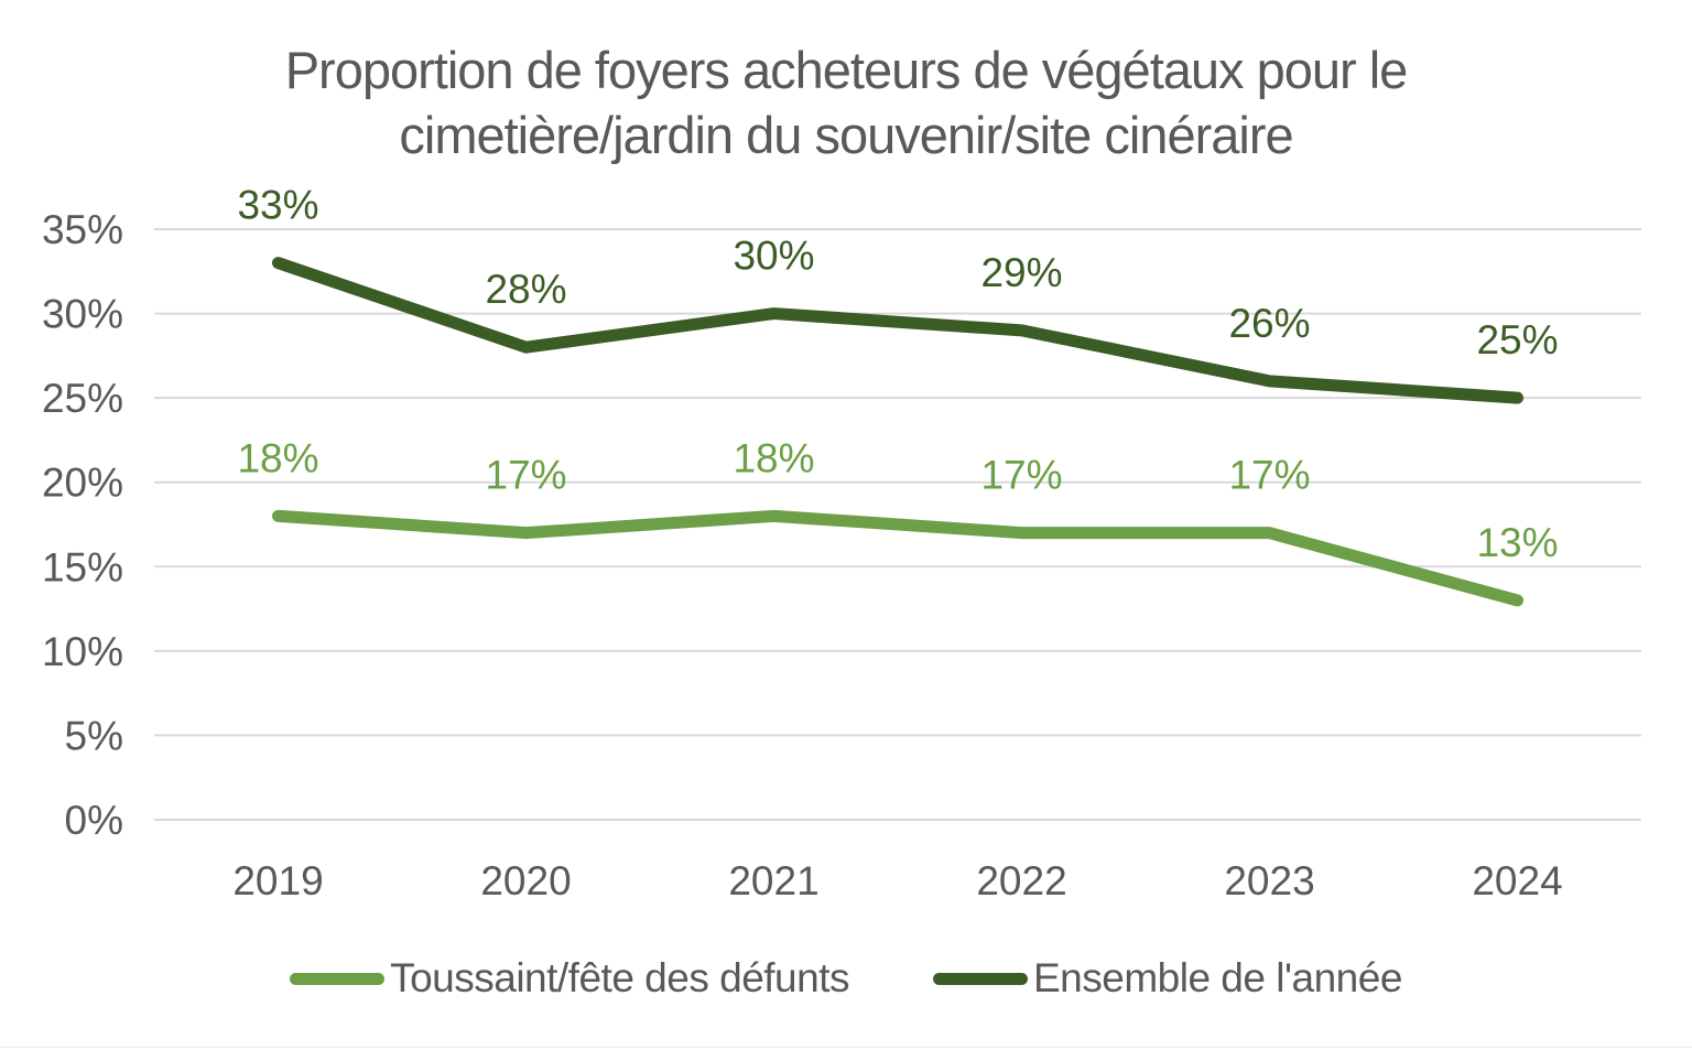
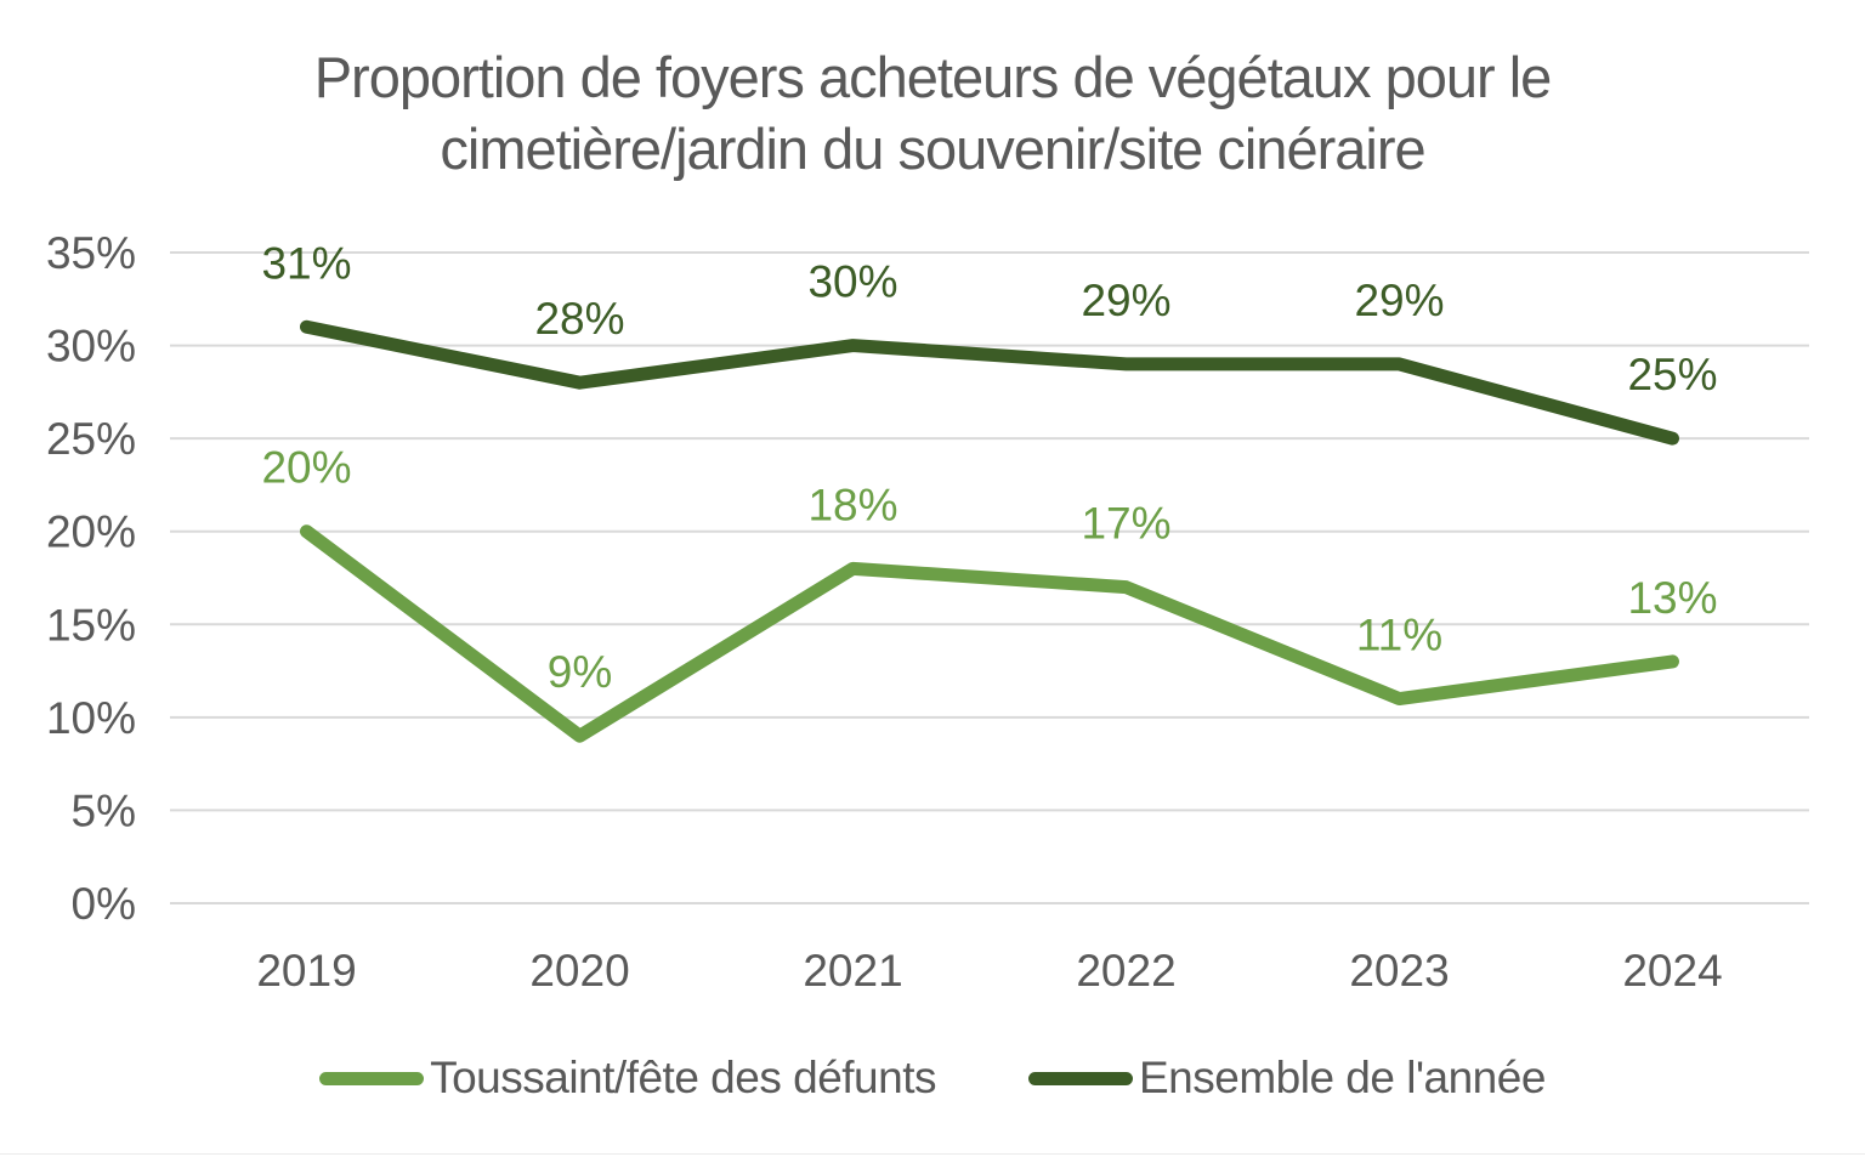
Toussaint/fête des défunts/2019: 18% -> 20%
Ensemble de l'année/2019: 33% -> 31%
Toussaint/fête des défunts/2020: 17% -> 9%
Toussaint/fête des défunts/2023: 17% -> 11%
Ensemble de l'année/2023: 26% -> 29%
